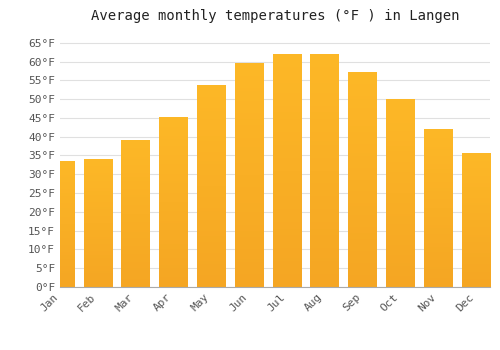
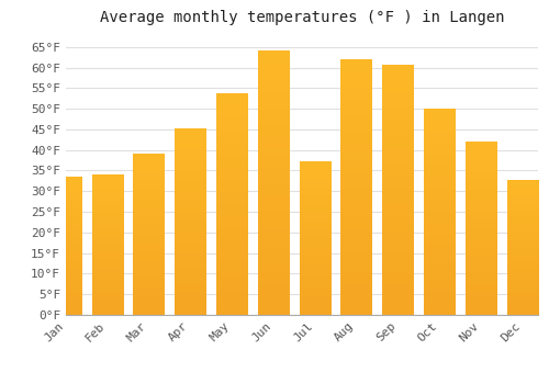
Jun: 59.5°F -> 64.0°F
Jul: 62.0°F -> 37.0°F
Sep: 57.0°F -> 60.5°F
Dec: 35.5°F -> 32.5°F
